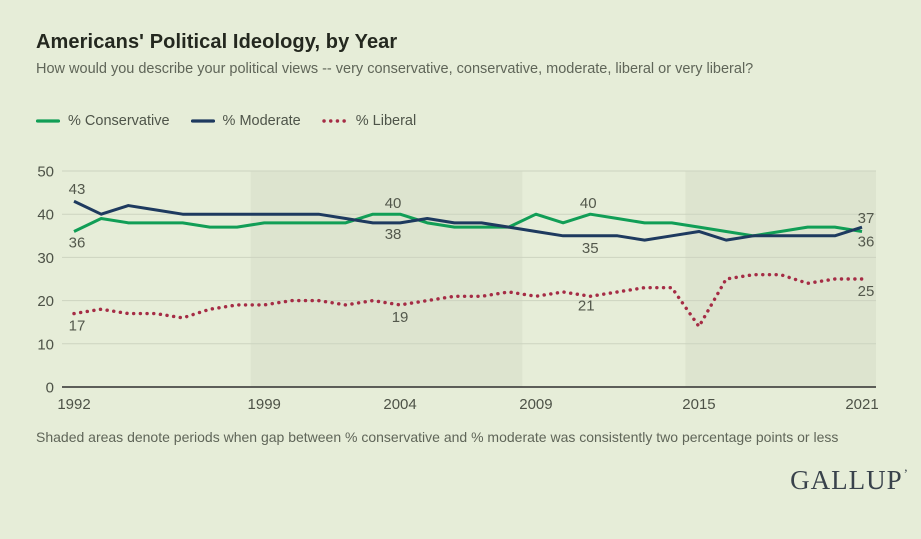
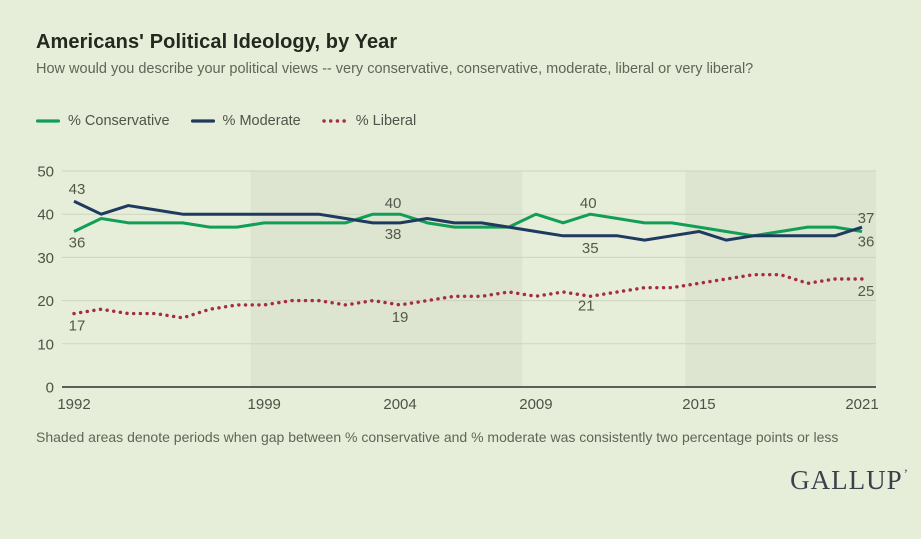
% Liberal/2015: 14 -> 24
